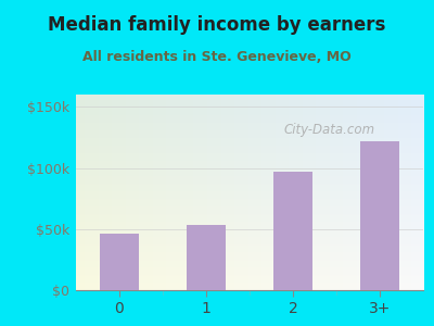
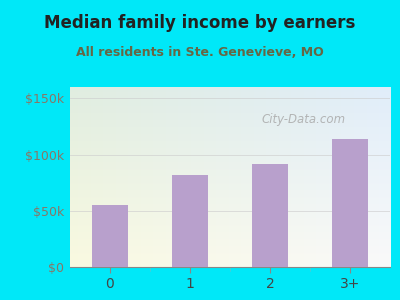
0: $46k -> $55k
1: $53k -> $82k
2: $97k -> $92k
3+: $122k -> $114k
